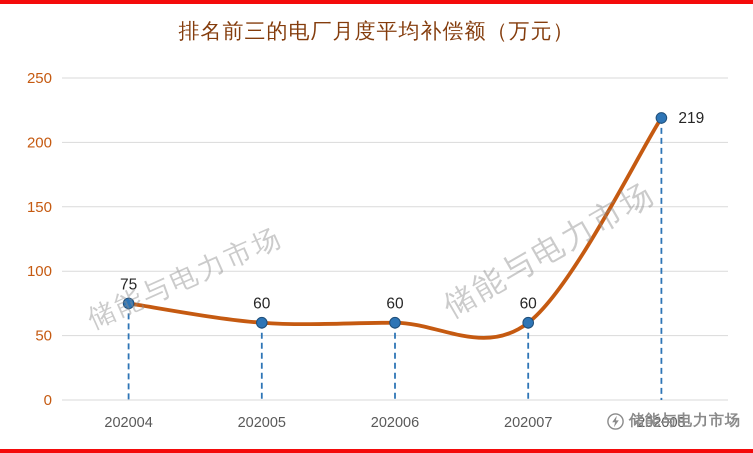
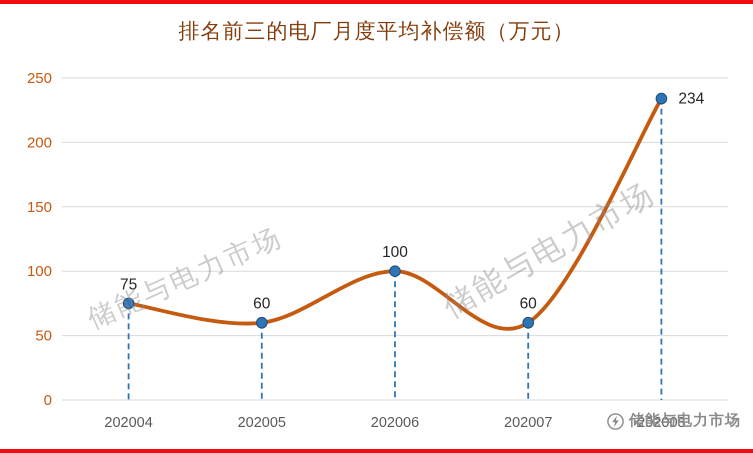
202006: 60 -> 100
202008: 219 -> 234
